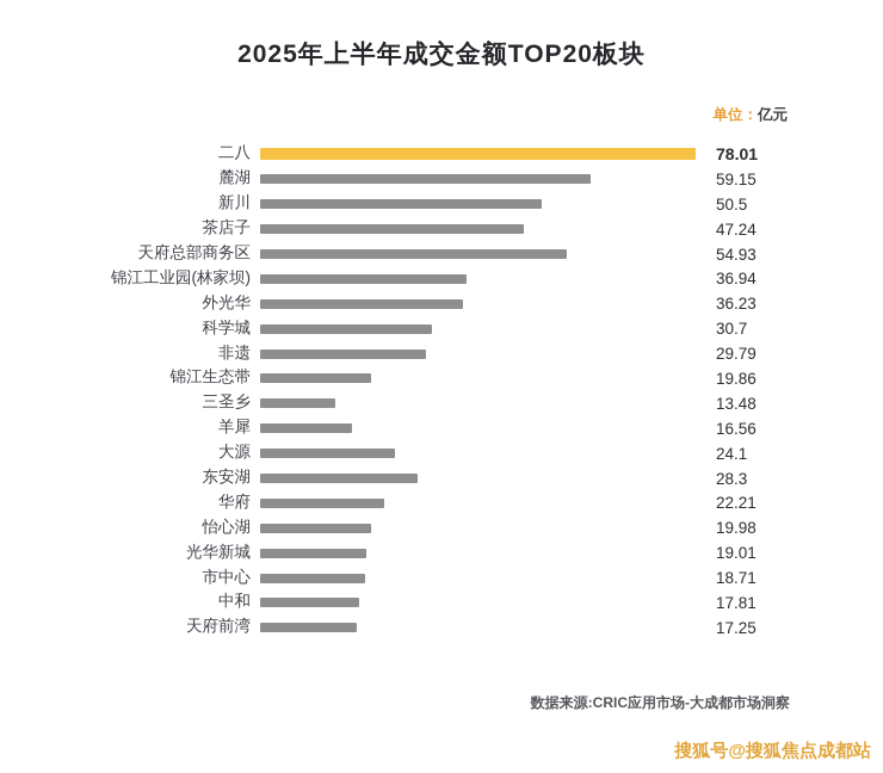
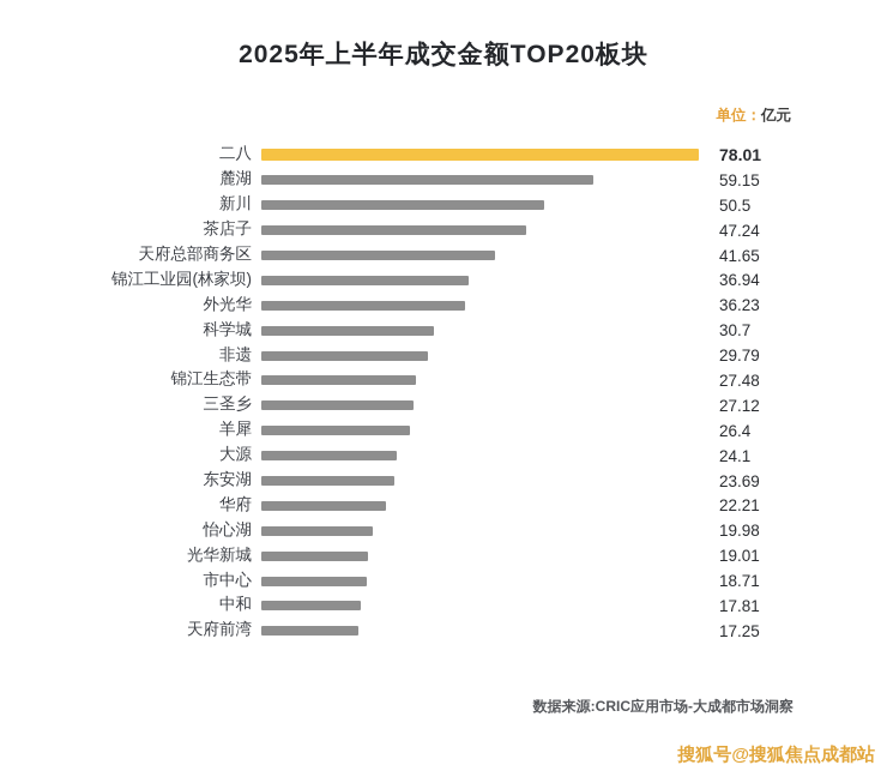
天府总部商务区: 54.93 -> 41.65
锦江生态带: 19.86 -> 27.48
三圣乡: 13.48 -> 27.12
羊犀: 16.56 -> 26.4
东安湖: 28.3 -> 23.69
